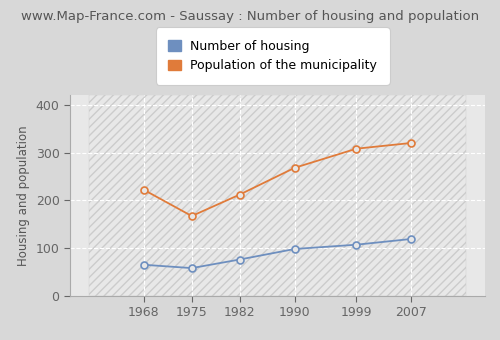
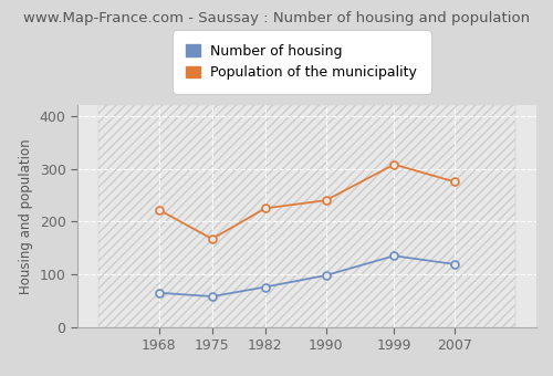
Population of the municipality/1982: 212 -> 225
Population of the municipality/1990: 268 -> 240
Number of housing/1999: 107 -> 135
Population of the municipality/2007: 320 -> 275
